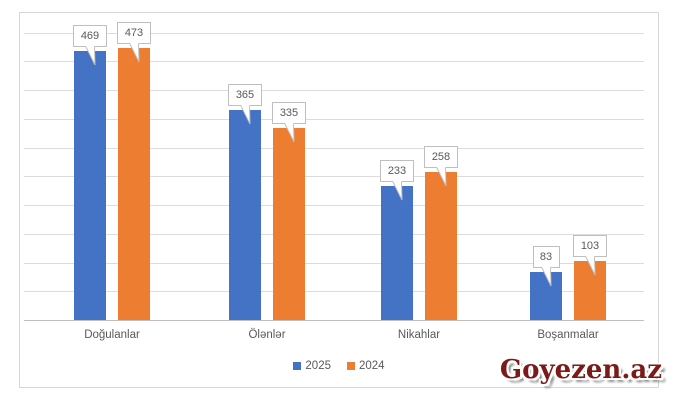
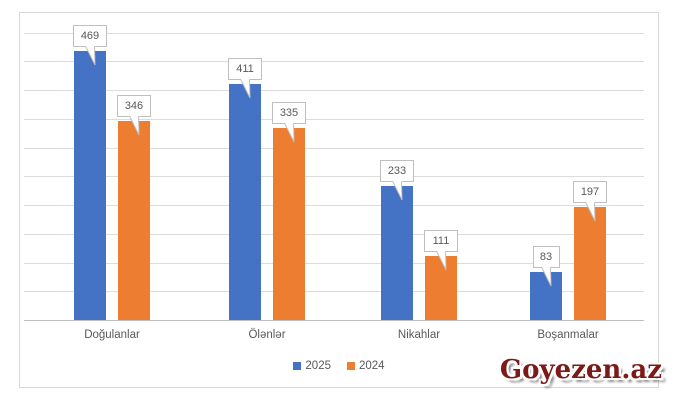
2024/Doğulanlar: 473 -> 346
2025/Ölənlər: 365 -> 411
2024/Nikahlar: 258 -> 111
2024/Boşanmalar: 103 -> 197
